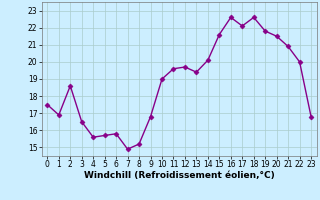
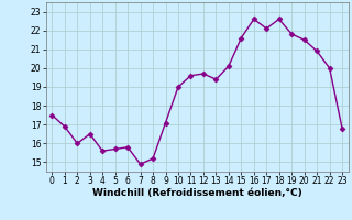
2: 18.6 -> 16.0
9: 16.8 -> 17.1
